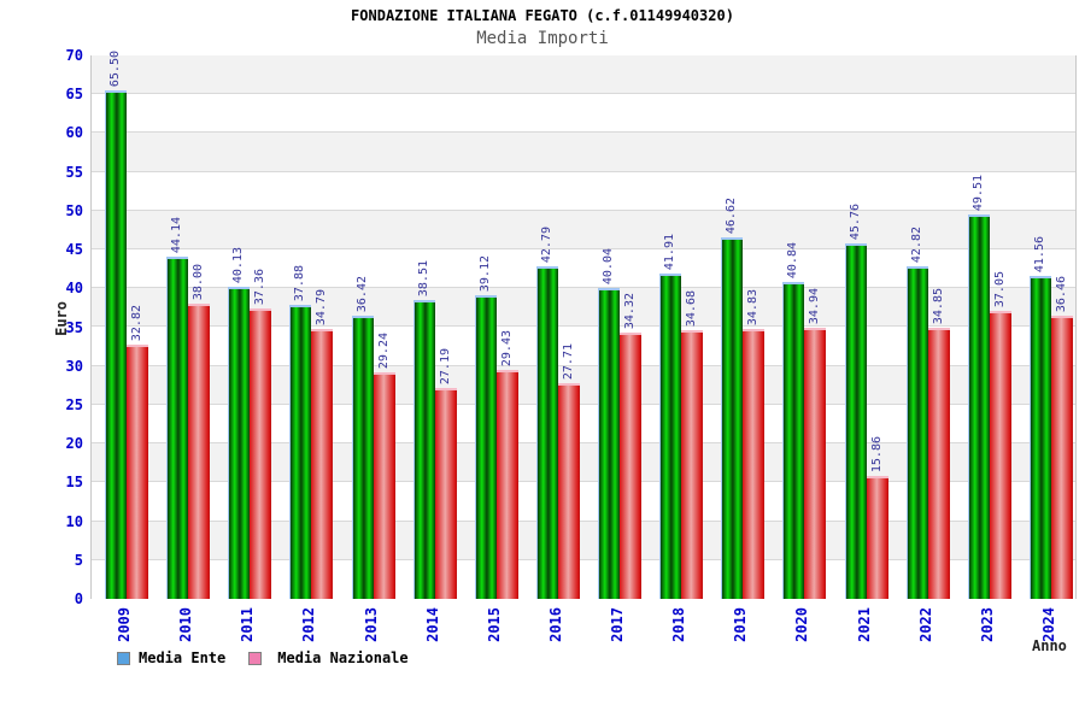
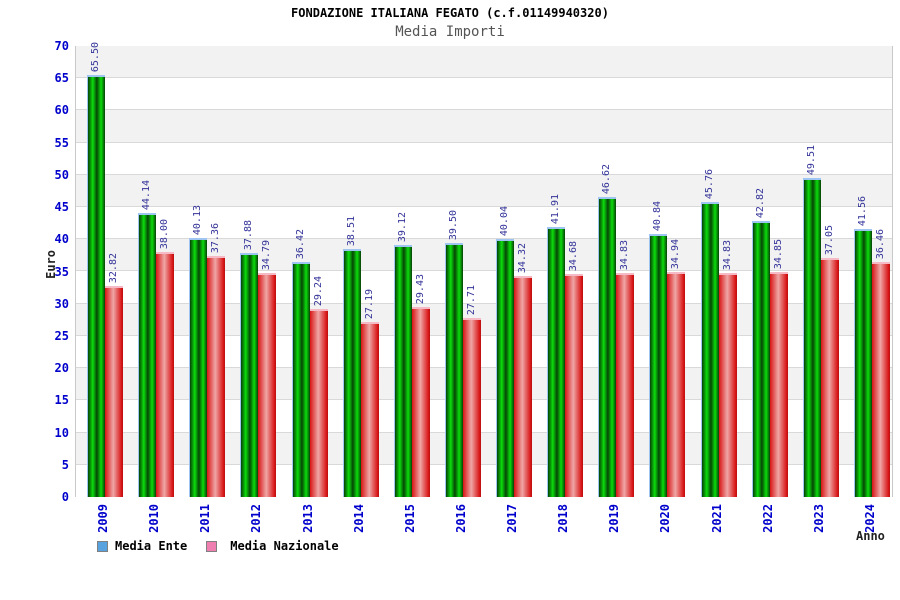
Media Ente/2016: 42.79 -> 39.50
Media Nazionale/2021: 15.86 -> 34.83
